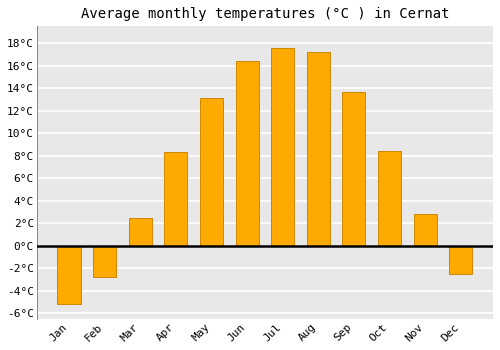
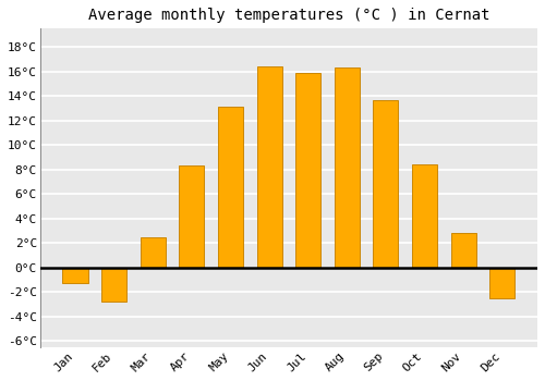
Jan: -5.2°C -> -1.3°C
Jul: 17.6°C -> 15.9°C
Aug: 17.2°C -> 16.3°C
